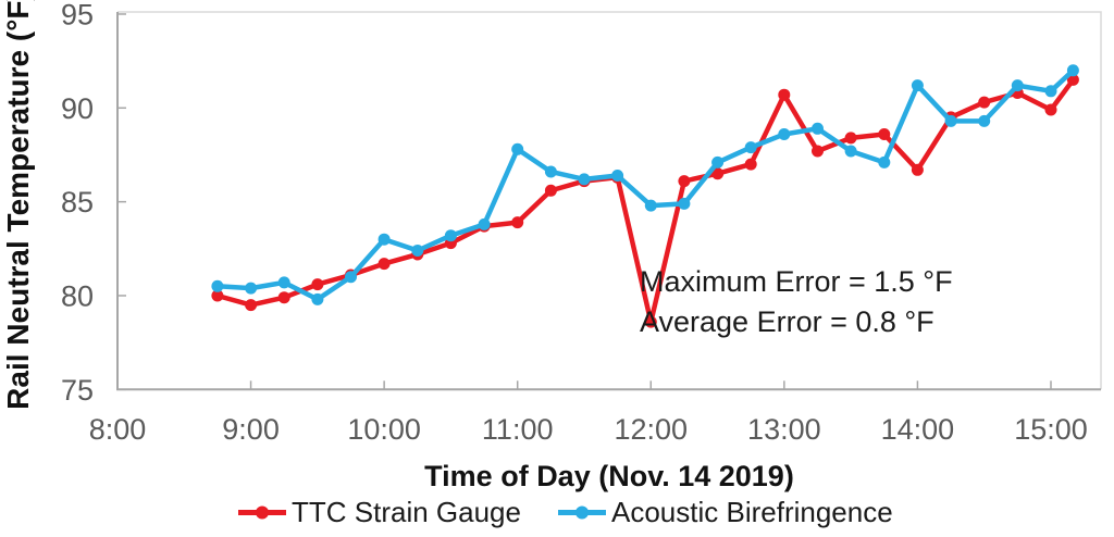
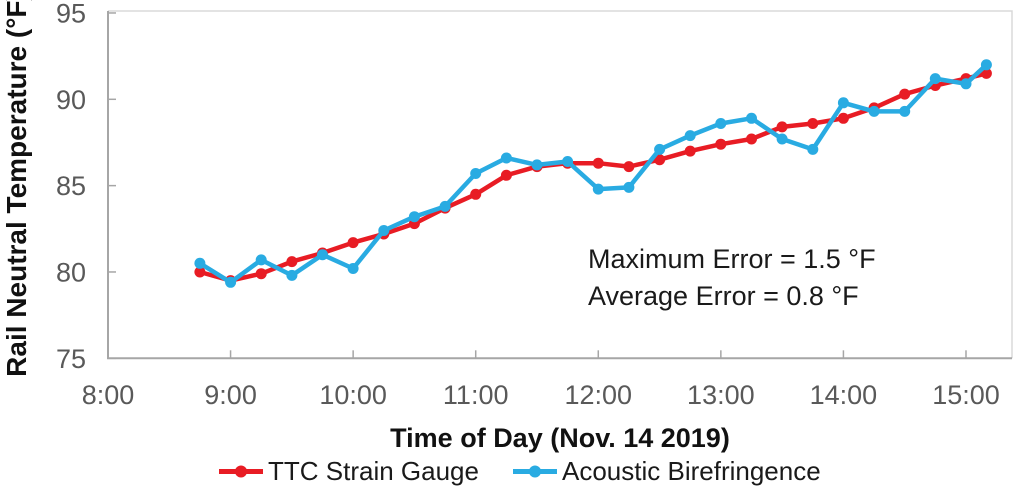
Acoustic Birefringence/9:00: 80.4 -> 79.4
Acoustic Birefringence/10:00: 83.0 -> 80.2
TTC Strain Gauge/11:00: 83.9 -> 84.5
Acoustic Birefringence/11:00: 87.8 -> 85.7
TTC Strain Gauge/12:00: 78.6 -> 86.3
TTC Strain Gauge/13:00: 90.7 -> 87.4
TTC Strain Gauge/14:00: 86.7 -> 88.9
Acoustic Birefringence/14:00: 91.2 -> 89.8
TTC Strain Gauge/15:00: 89.9 -> 91.2
